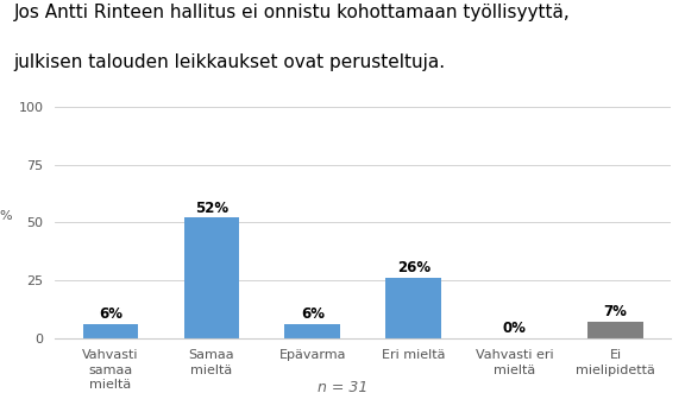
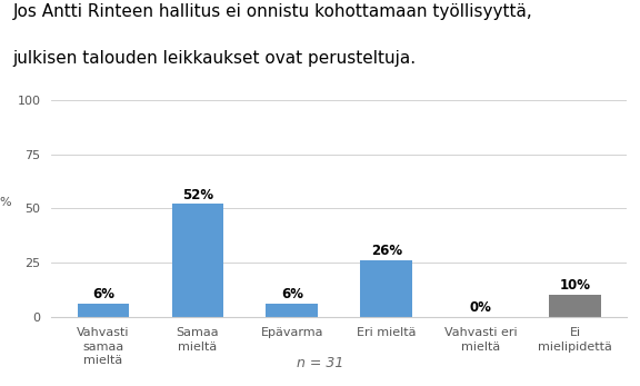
Ei mielipidettä: 7% -> 10%
